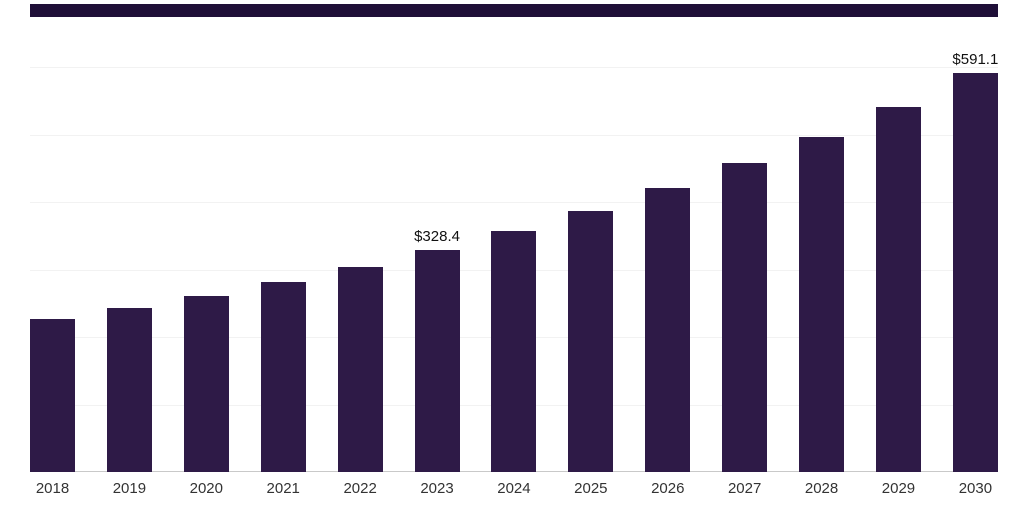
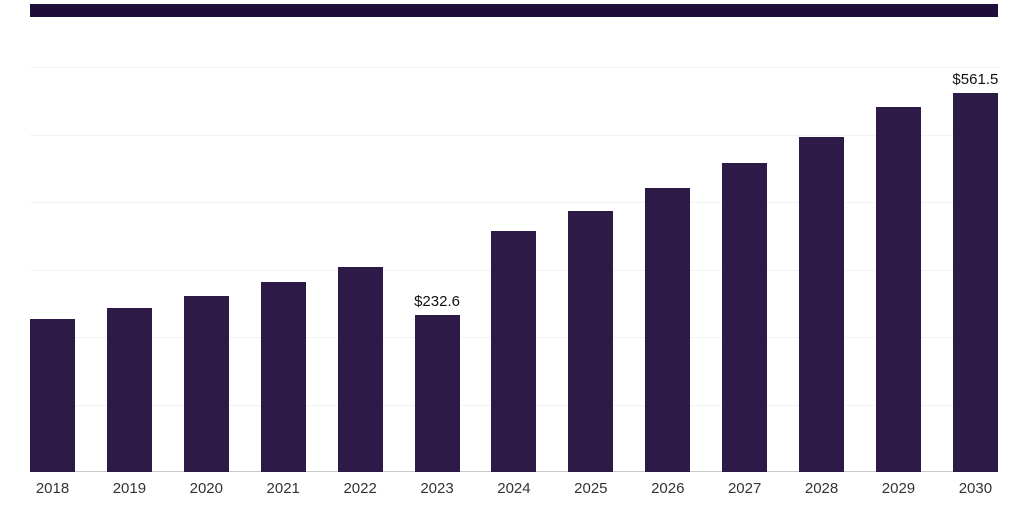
2023: $328.4 -> $232.6
2030: $591.1 -> $561.5
